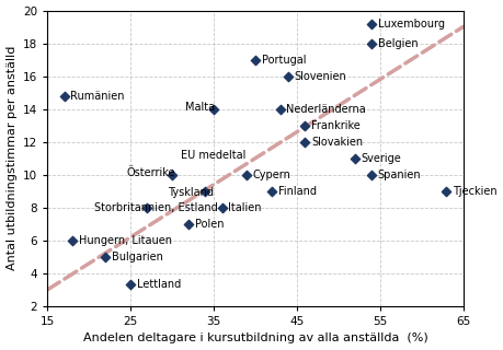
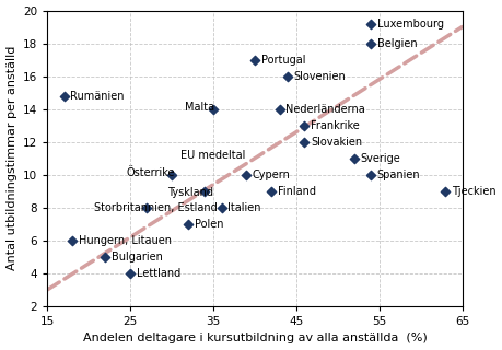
25: 3.3 -> 4.0
